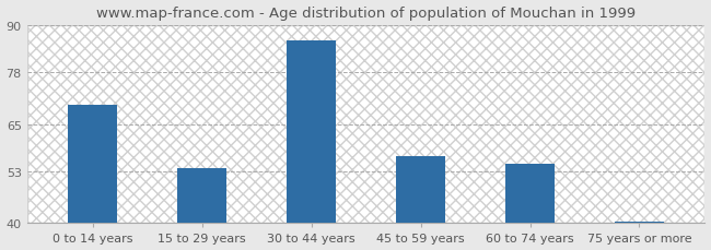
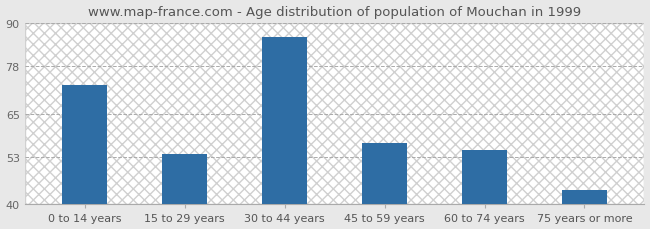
0 to 14 years: 70.0 -> 73.0
75 years or more: 40.5 -> 44.0
